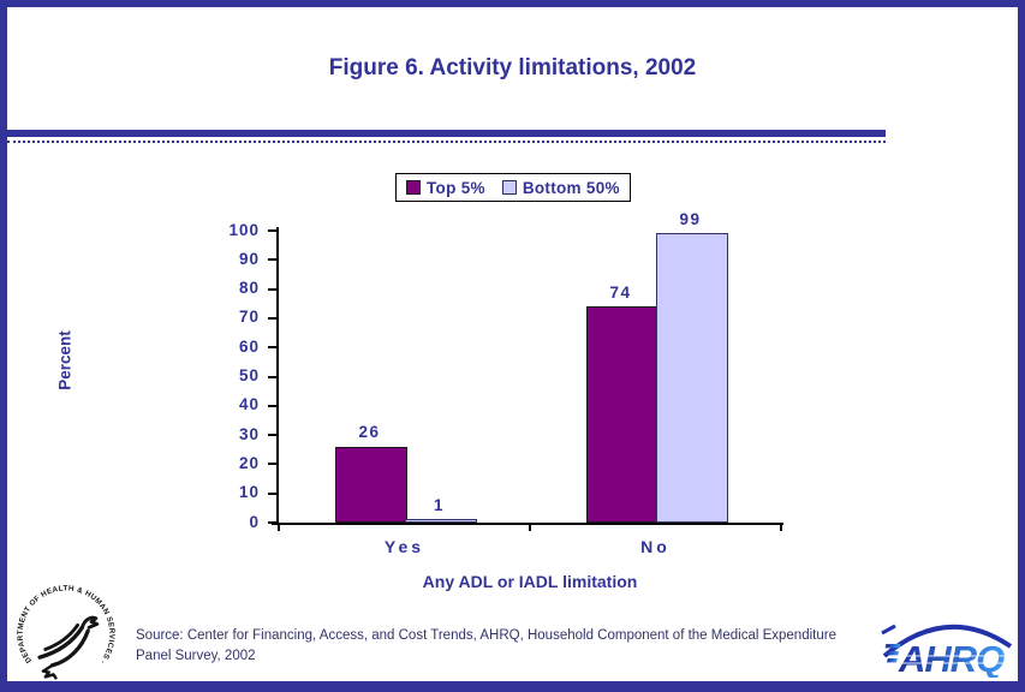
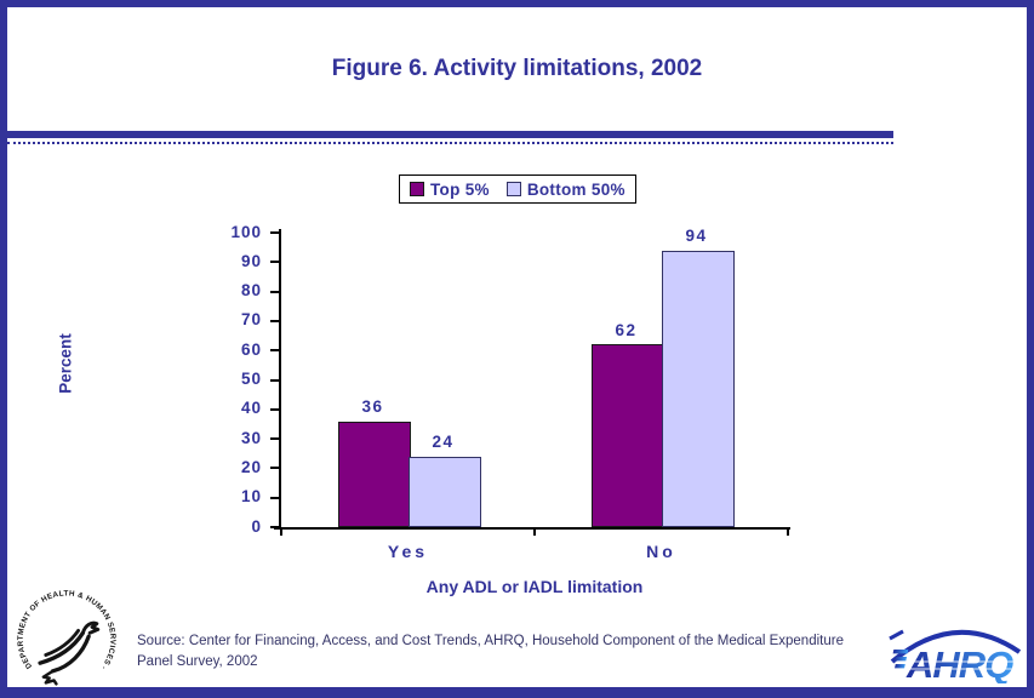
Top 5%/Yes: 26 -> 36
Bottom 50%/Yes: 1 -> 24
Top 5%/No: 74 -> 62
Bottom 50%/No: 99 -> 94
